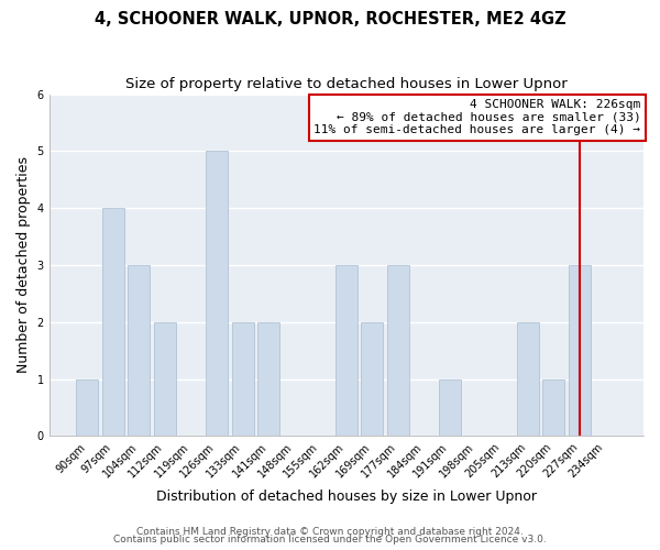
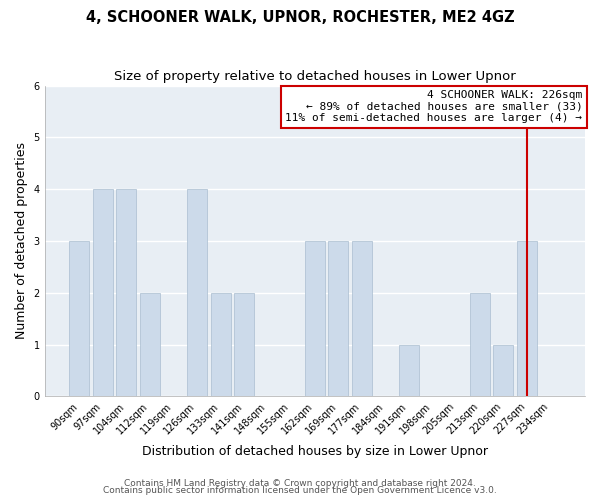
90sqm: 1 -> 3
104sqm: 3 -> 4
126sqm: 5 -> 4
169sqm: 2 -> 3
